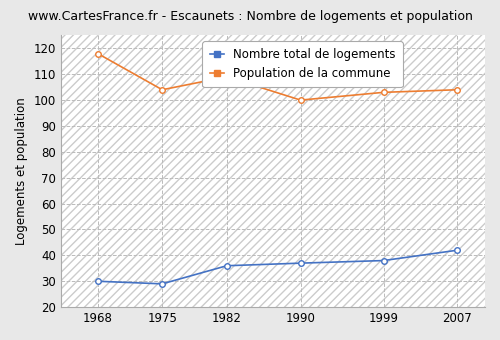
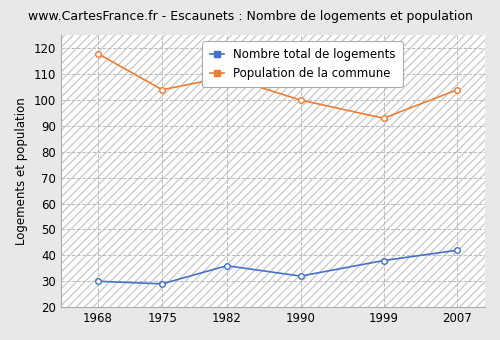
Nombre total de logements/1990: 37 -> 32
Population de la commune/1999: 103 -> 93
